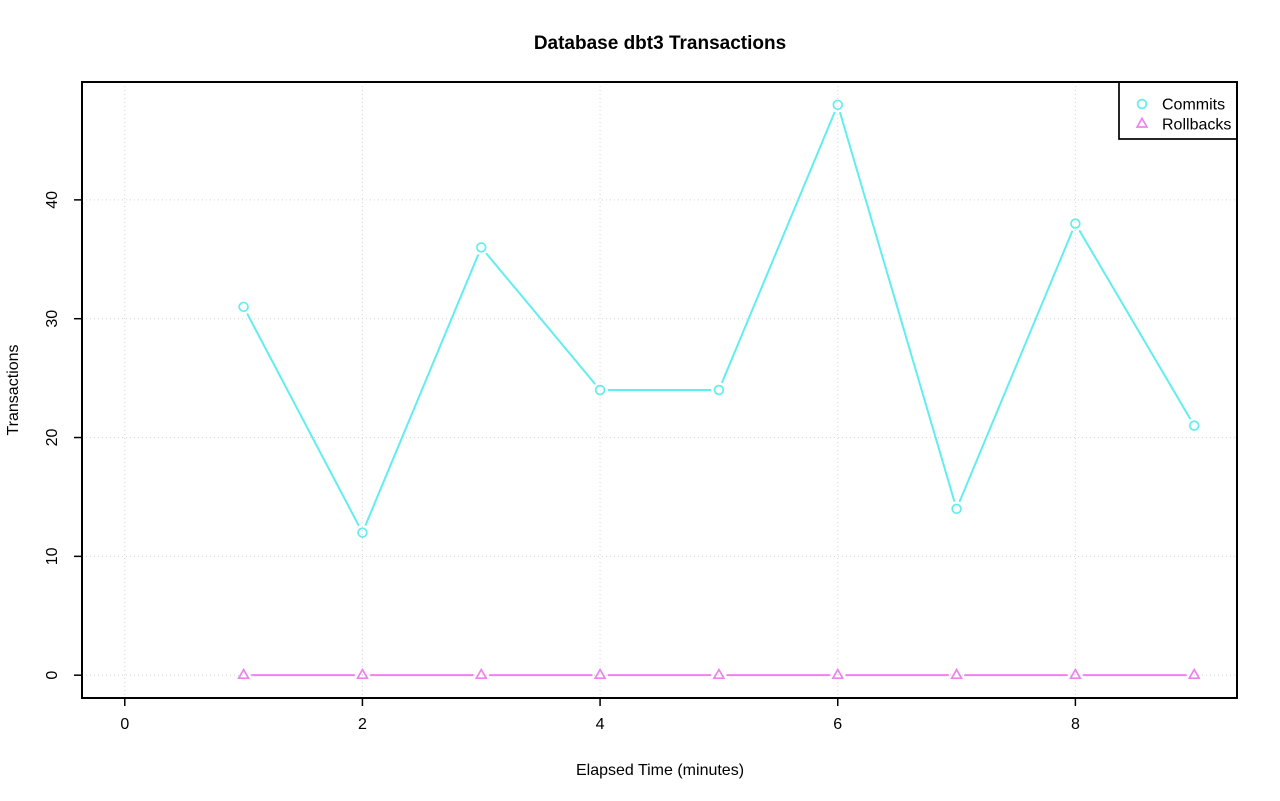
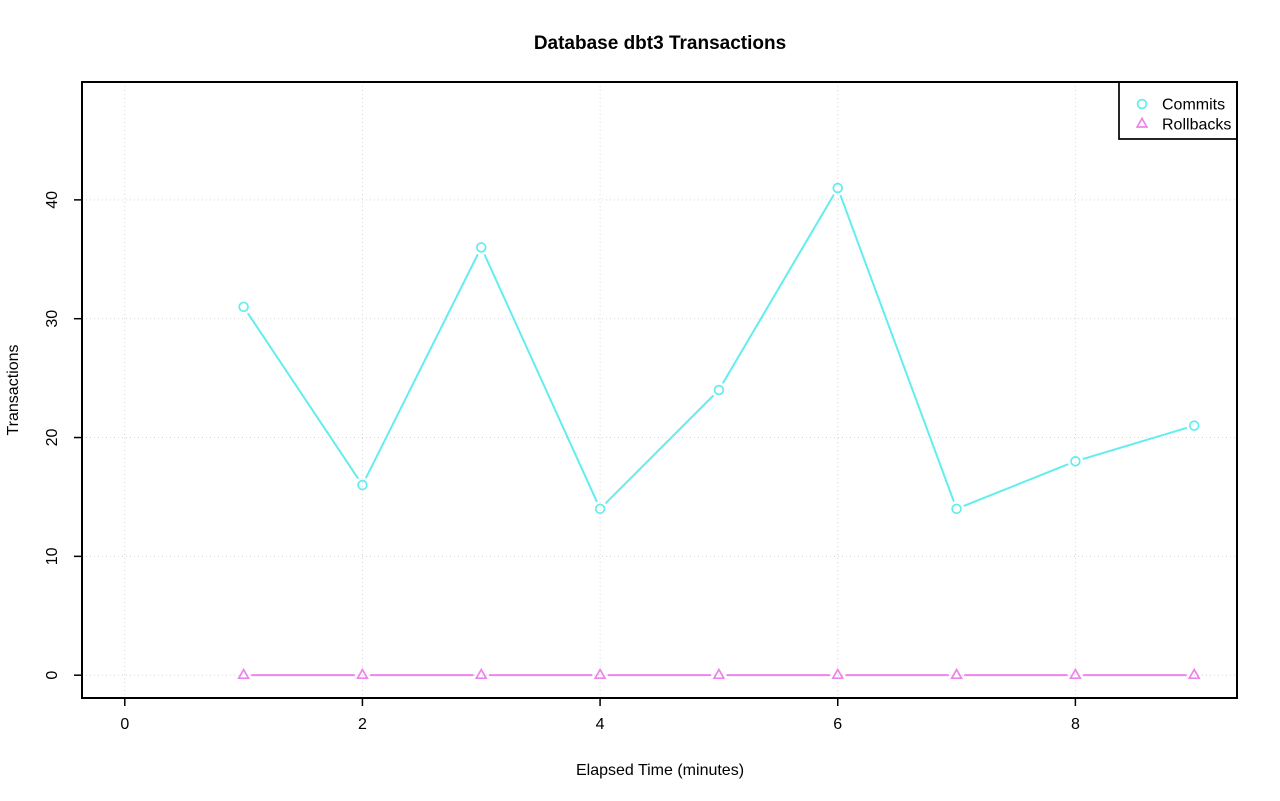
Commits/2: 12 -> 16
Commits/4: 24 -> 14
Commits/6: 48 -> 41
Commits/8: 38 -> 18
